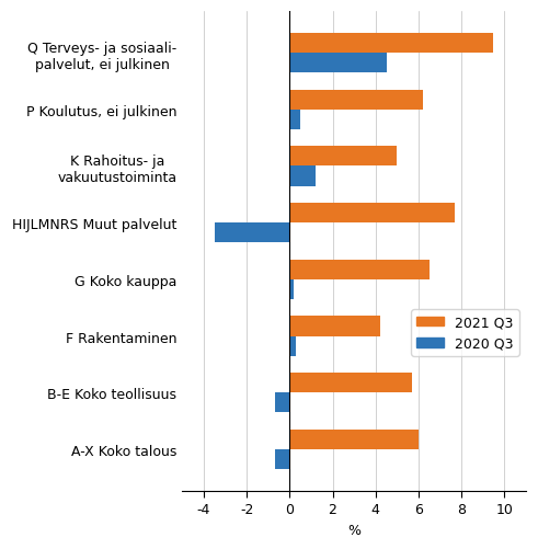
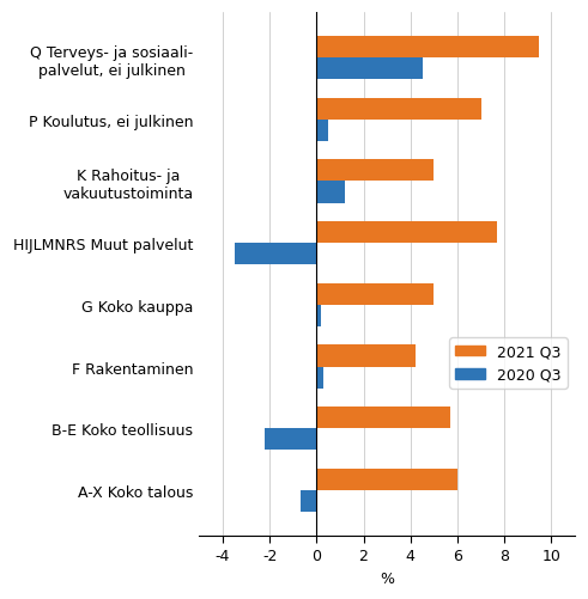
2021 Q3/P Koulutus, ei julkinen: 6.2 -> 7.0
2021 Q3/G Koko kauppa: 6.5 -> 5.0
2020 Q3/B-E Koko teollisuus: -0.7 -> -2.2
